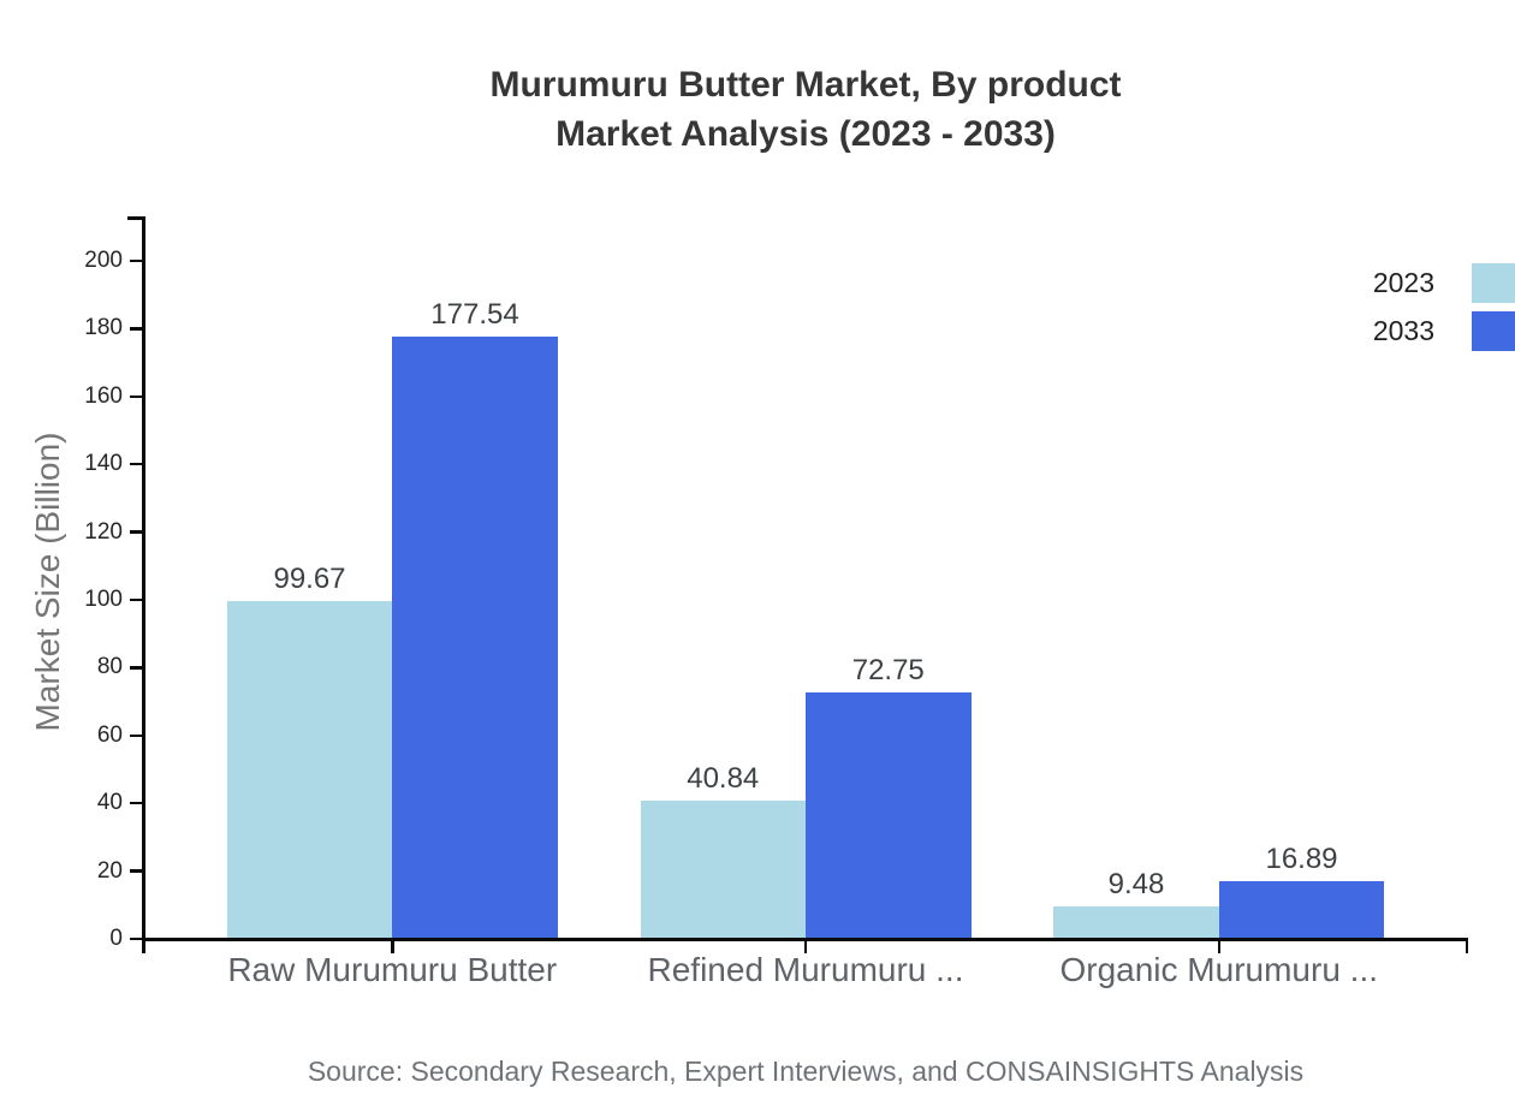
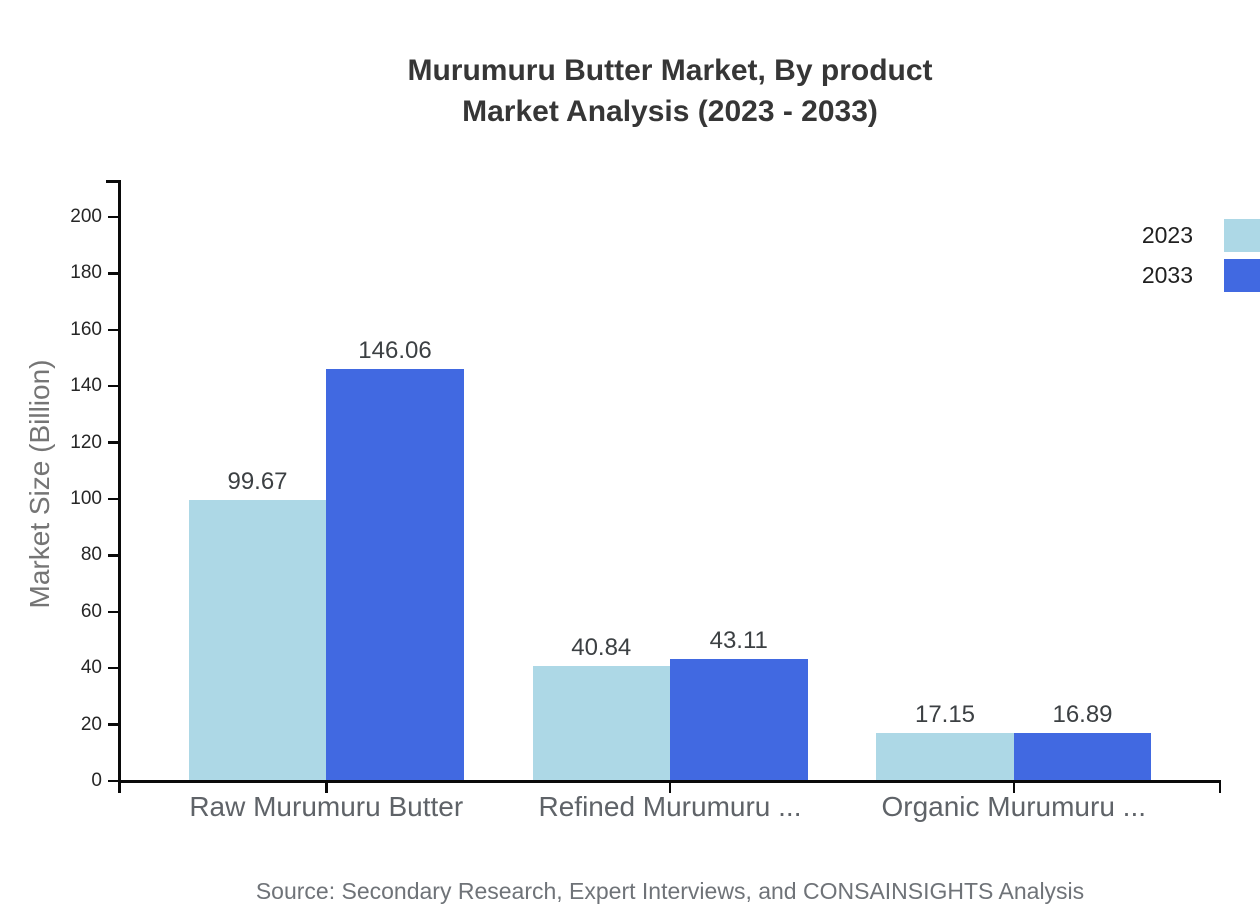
2033/Raw Murumuru Butter: 177.54 -> 146.06
2033/Refined Murumuru ...: 72.75 -> 43.11
2023/Organic Murumuru ...: 9.48 -> 17.15
